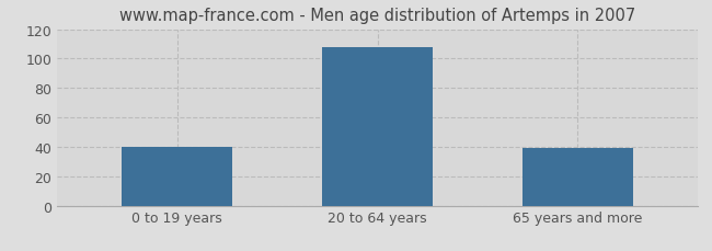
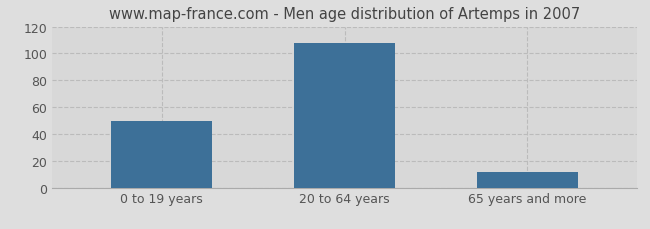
0 to 19 years: 40 -> 50
65 years and more: 39 -> 12
